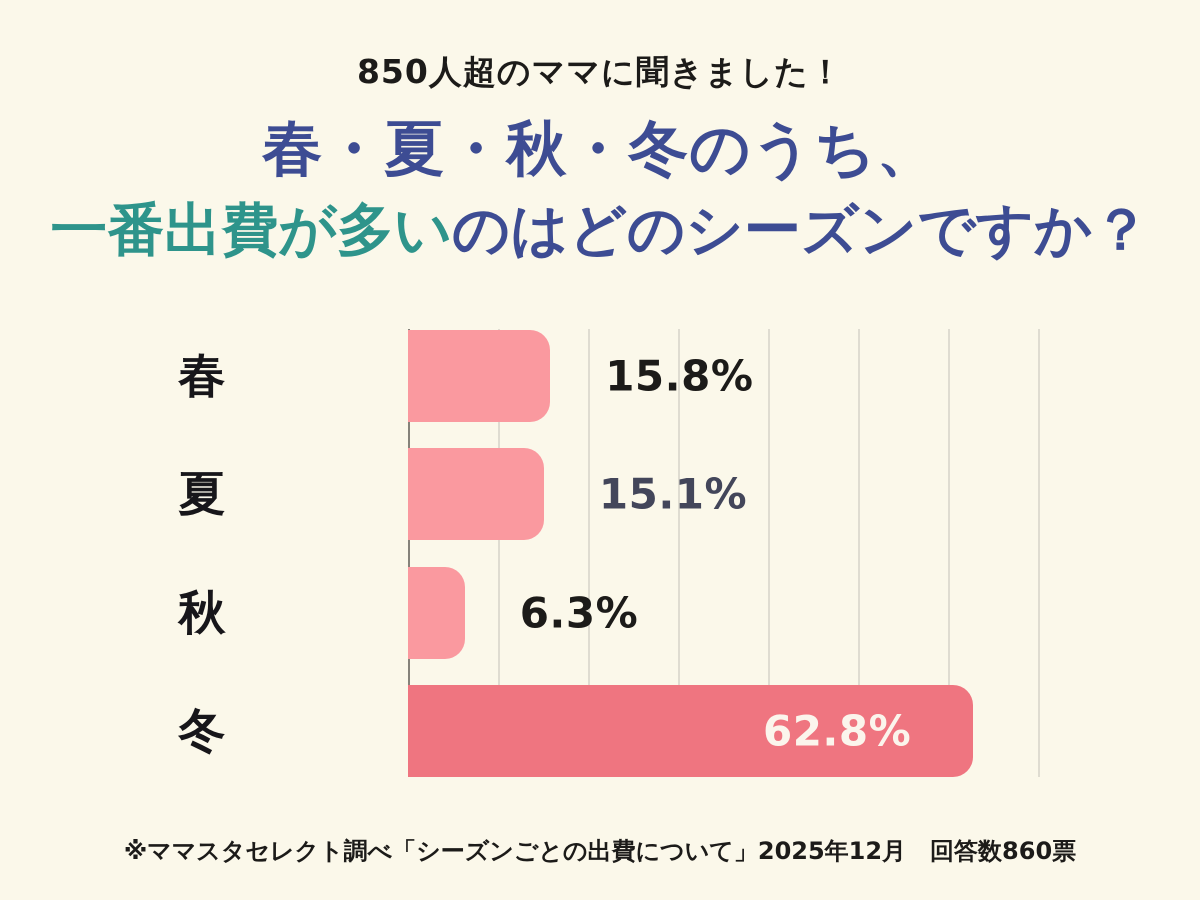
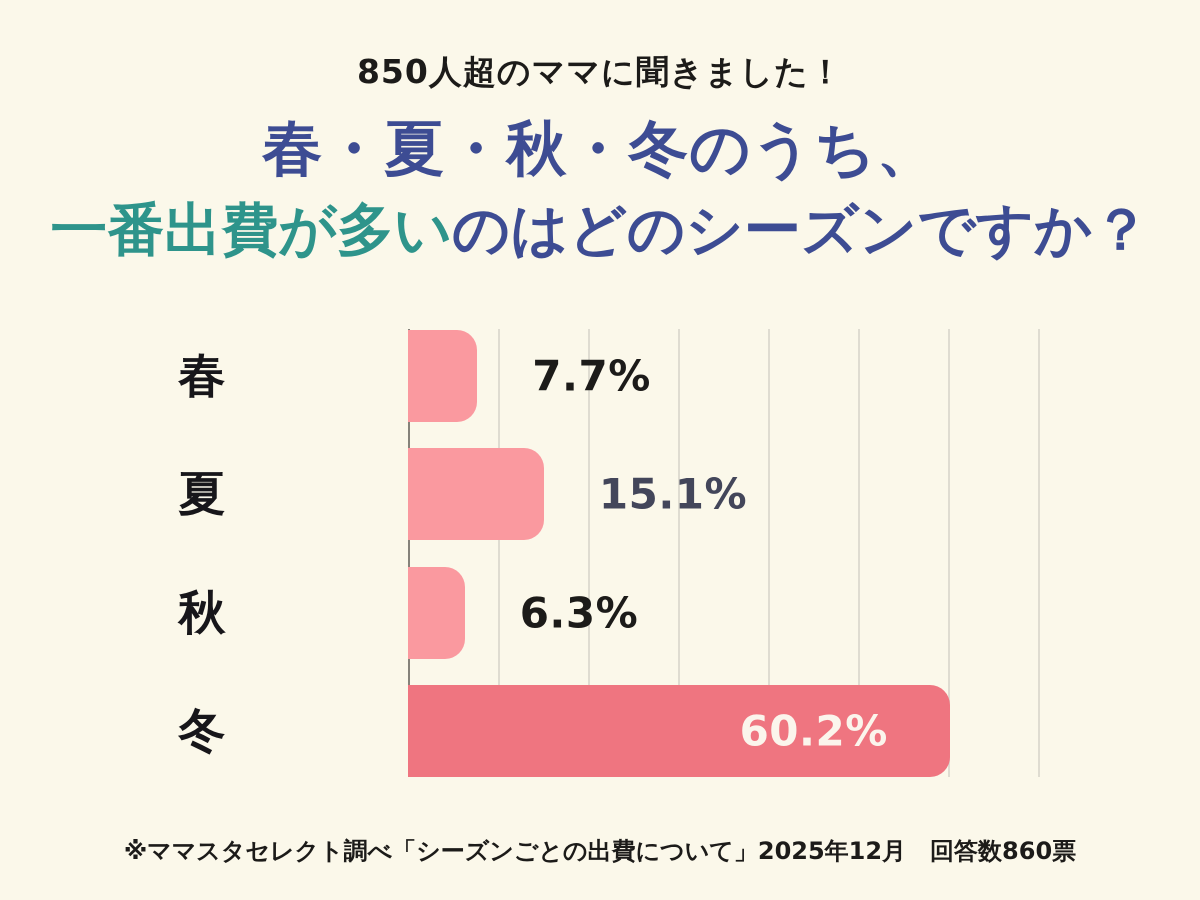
春: 15.8% -> 7.7%
冬: 62.8% -> 60.2%
